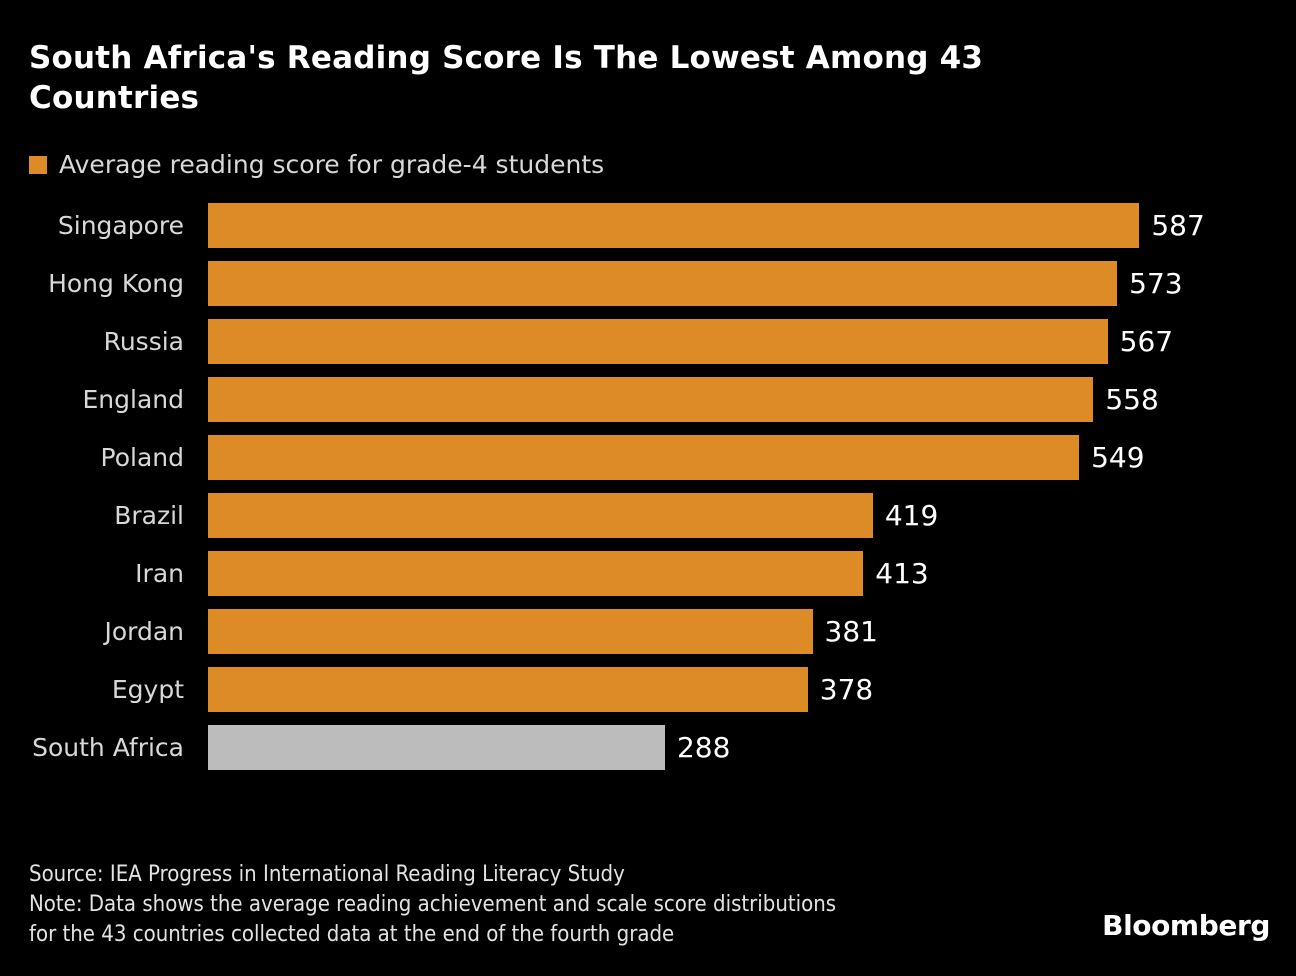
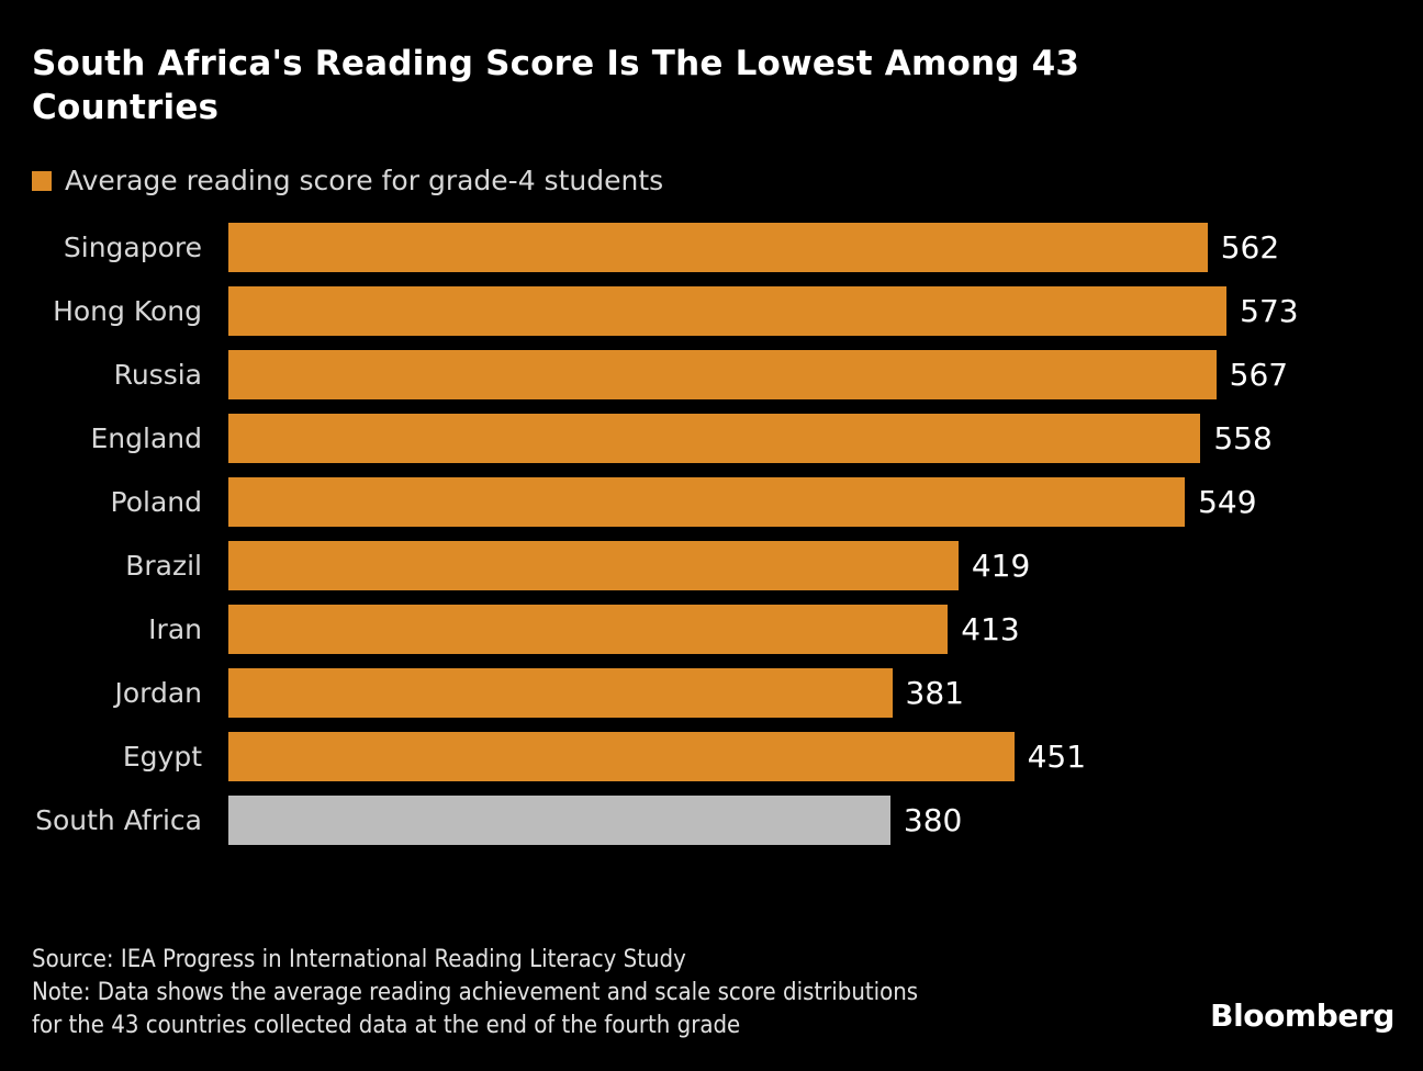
Singapore: 587 -> 562
Egypt: 378 -> 451
South Africa: 288 -> 380
